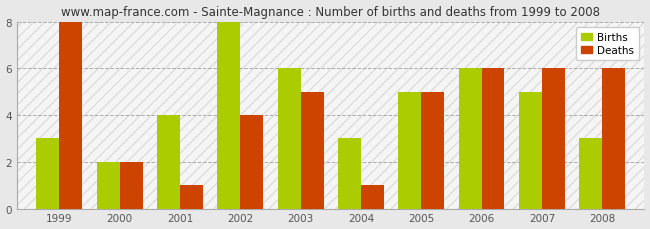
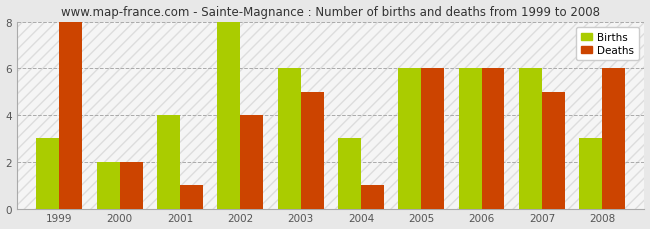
Births/2005: 5 -> 6
Deaths/2005: 5 -> 6
Births/2007: 5 -> 6
Deaths/2007: 6 -> 5
